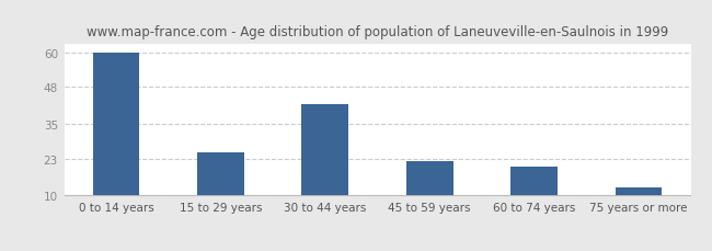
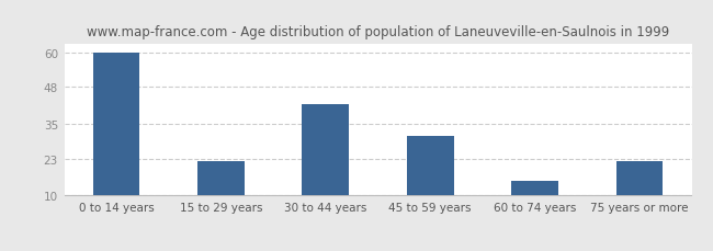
15 to 29 years: 25 -> 22
45 to 59 years: 22 -> 31
60 to 74 years: 20 -> 15
75 years or more: 13 -> 22
